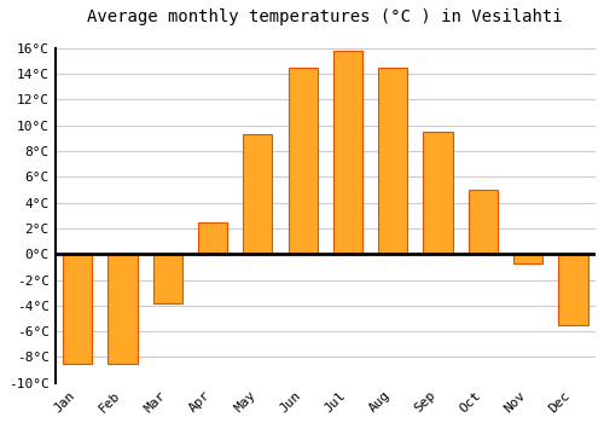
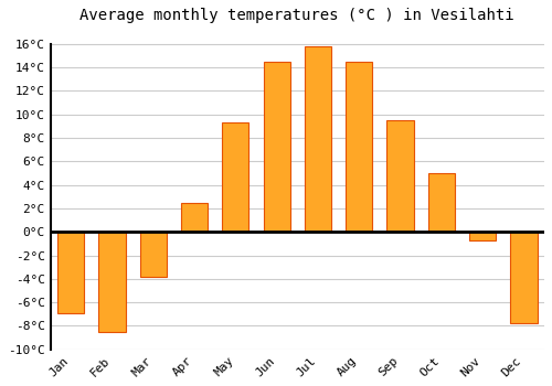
Jan: -8.5°C -> -6.9°C
Dec: -5.5°C -> -7.8°C
